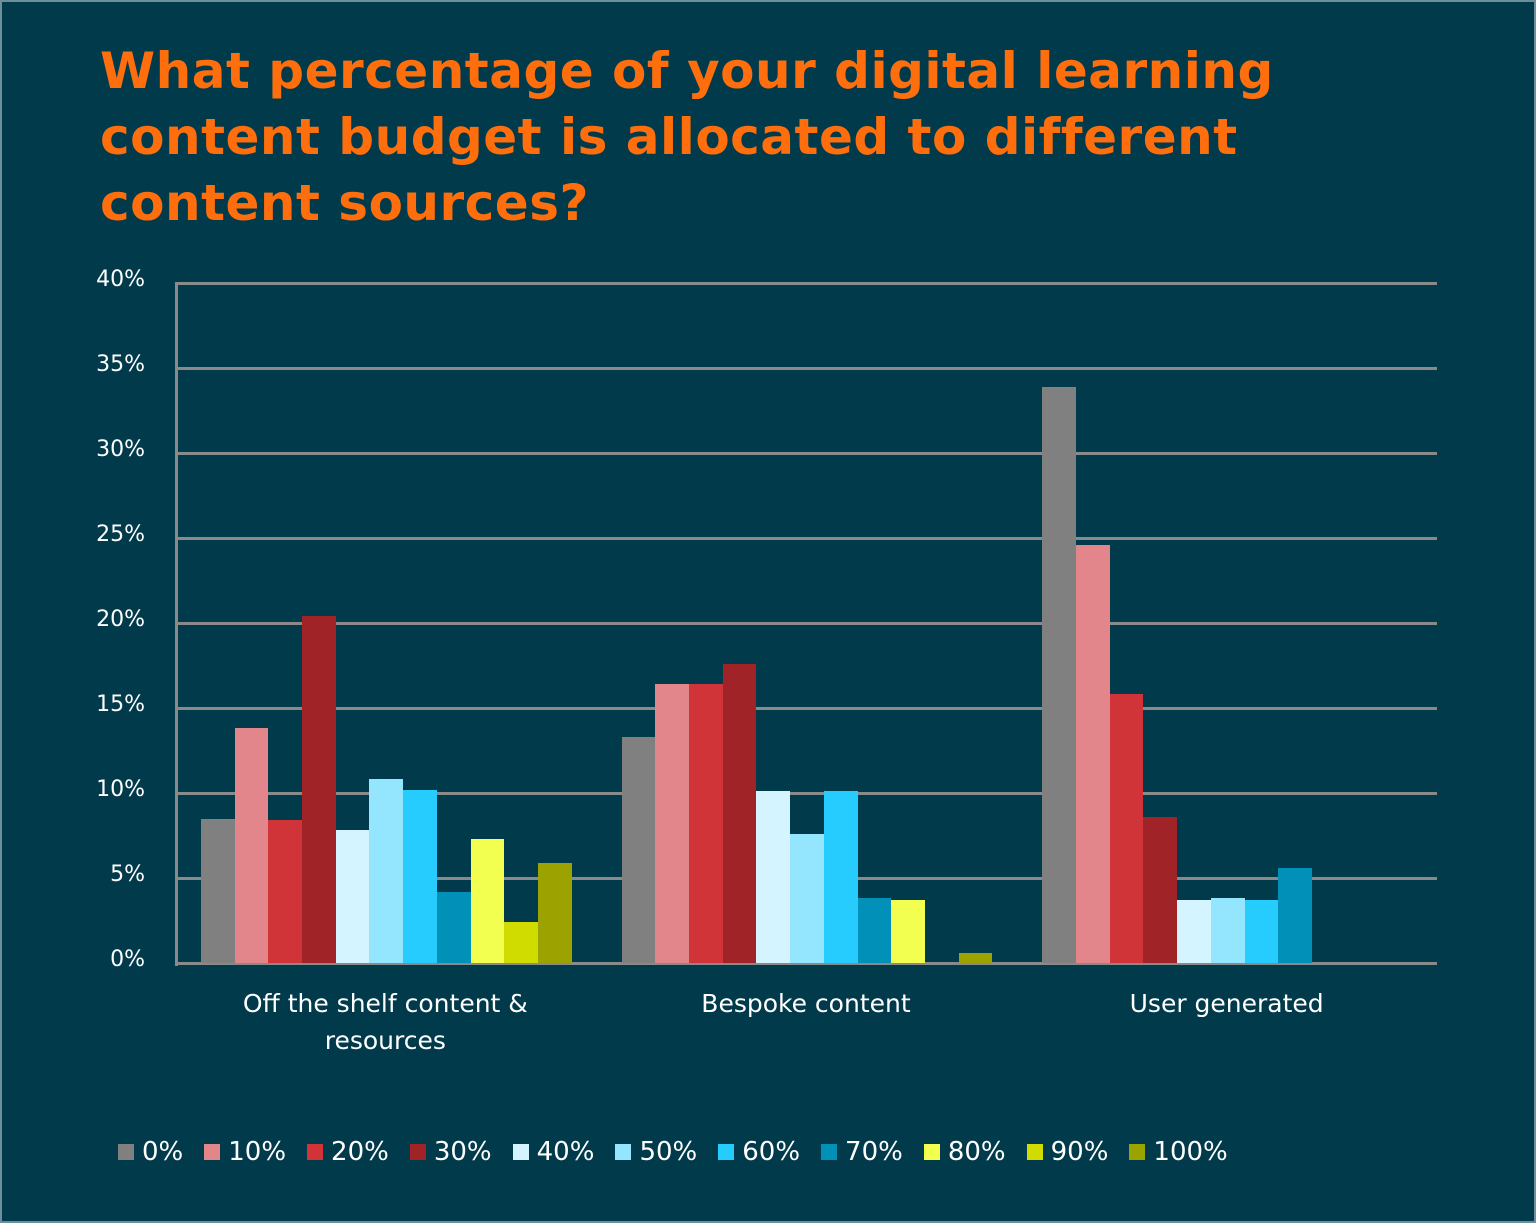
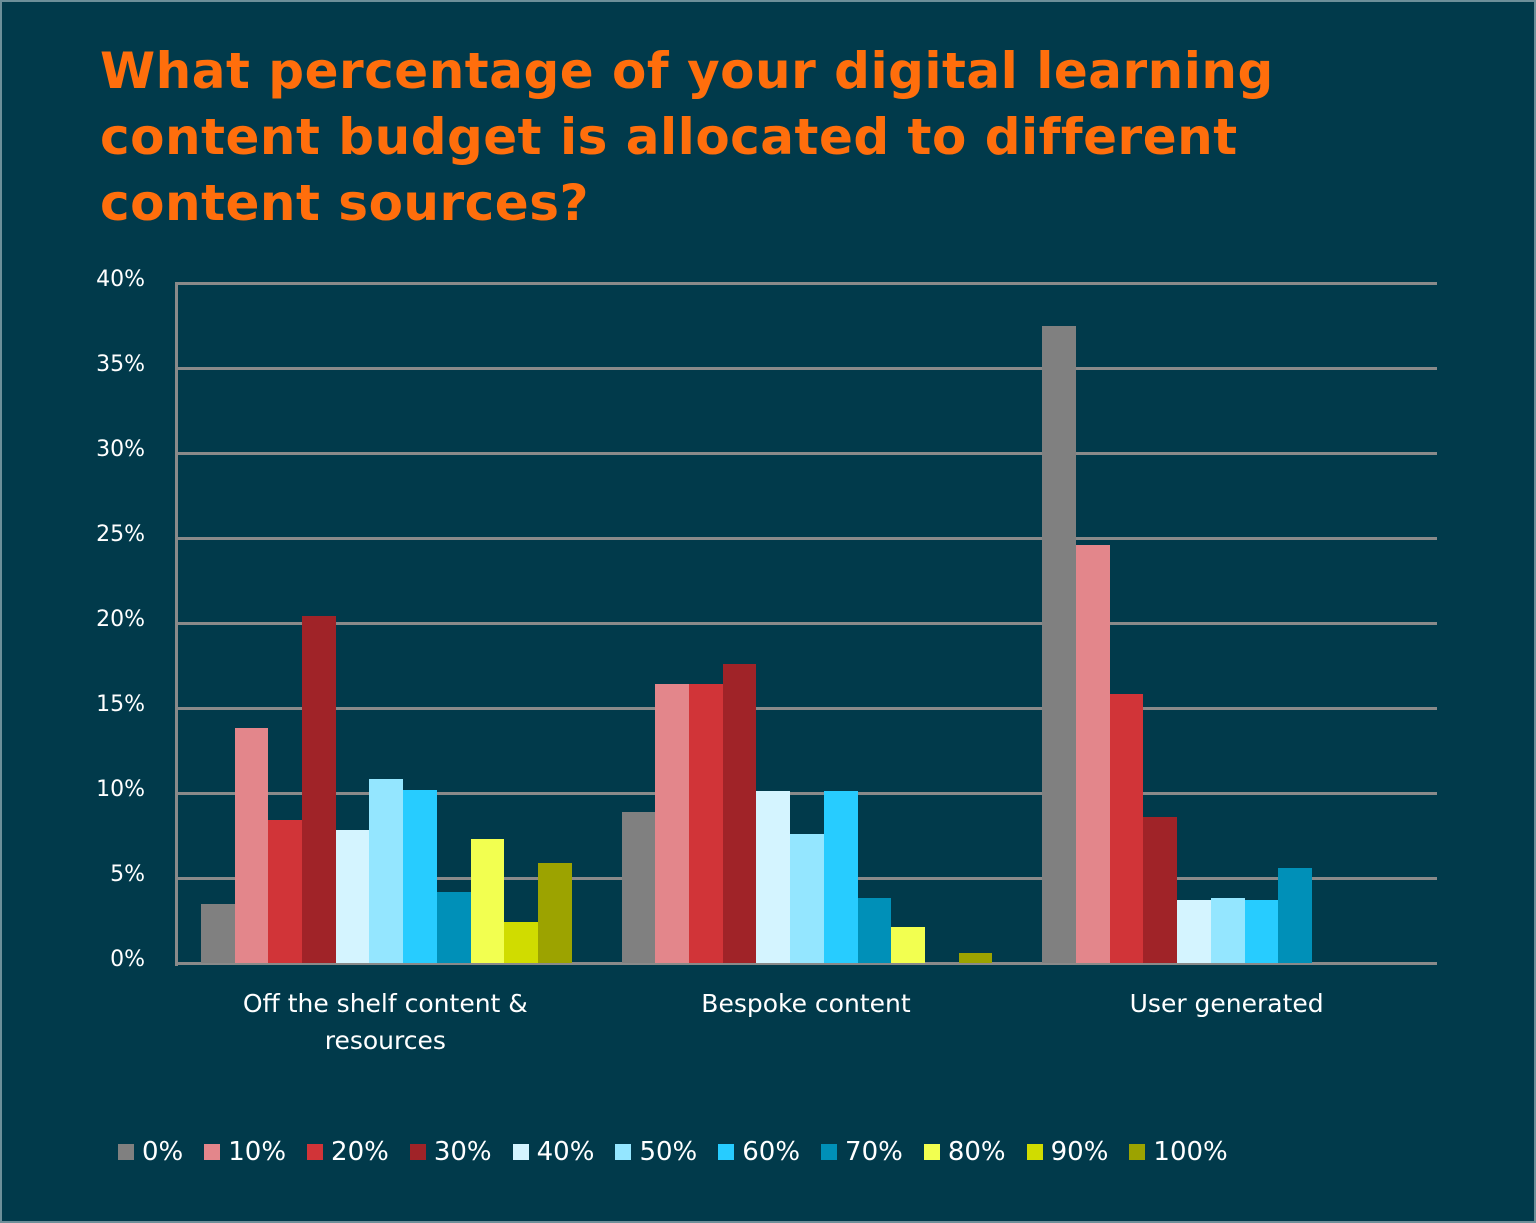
0%/Off the shelf content & resources: 8.5% -> 3.5%
0%/Bespoke content: 13.3% -> 8.9%
80%/Bespoke content: 3.7% -> 2.1%
0%/User generated: 33.9% -> 37.5%
